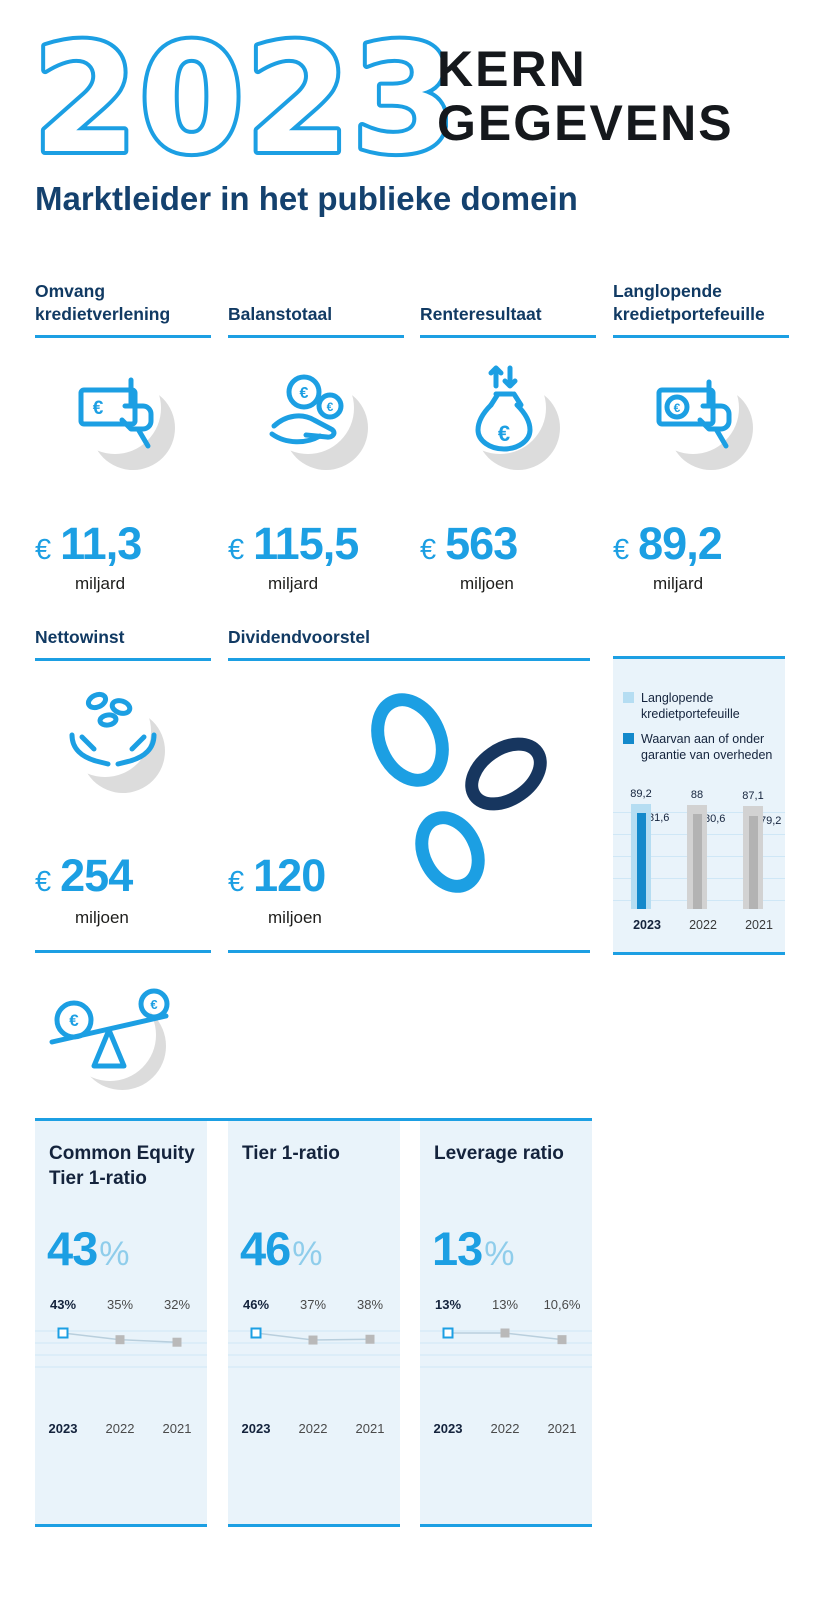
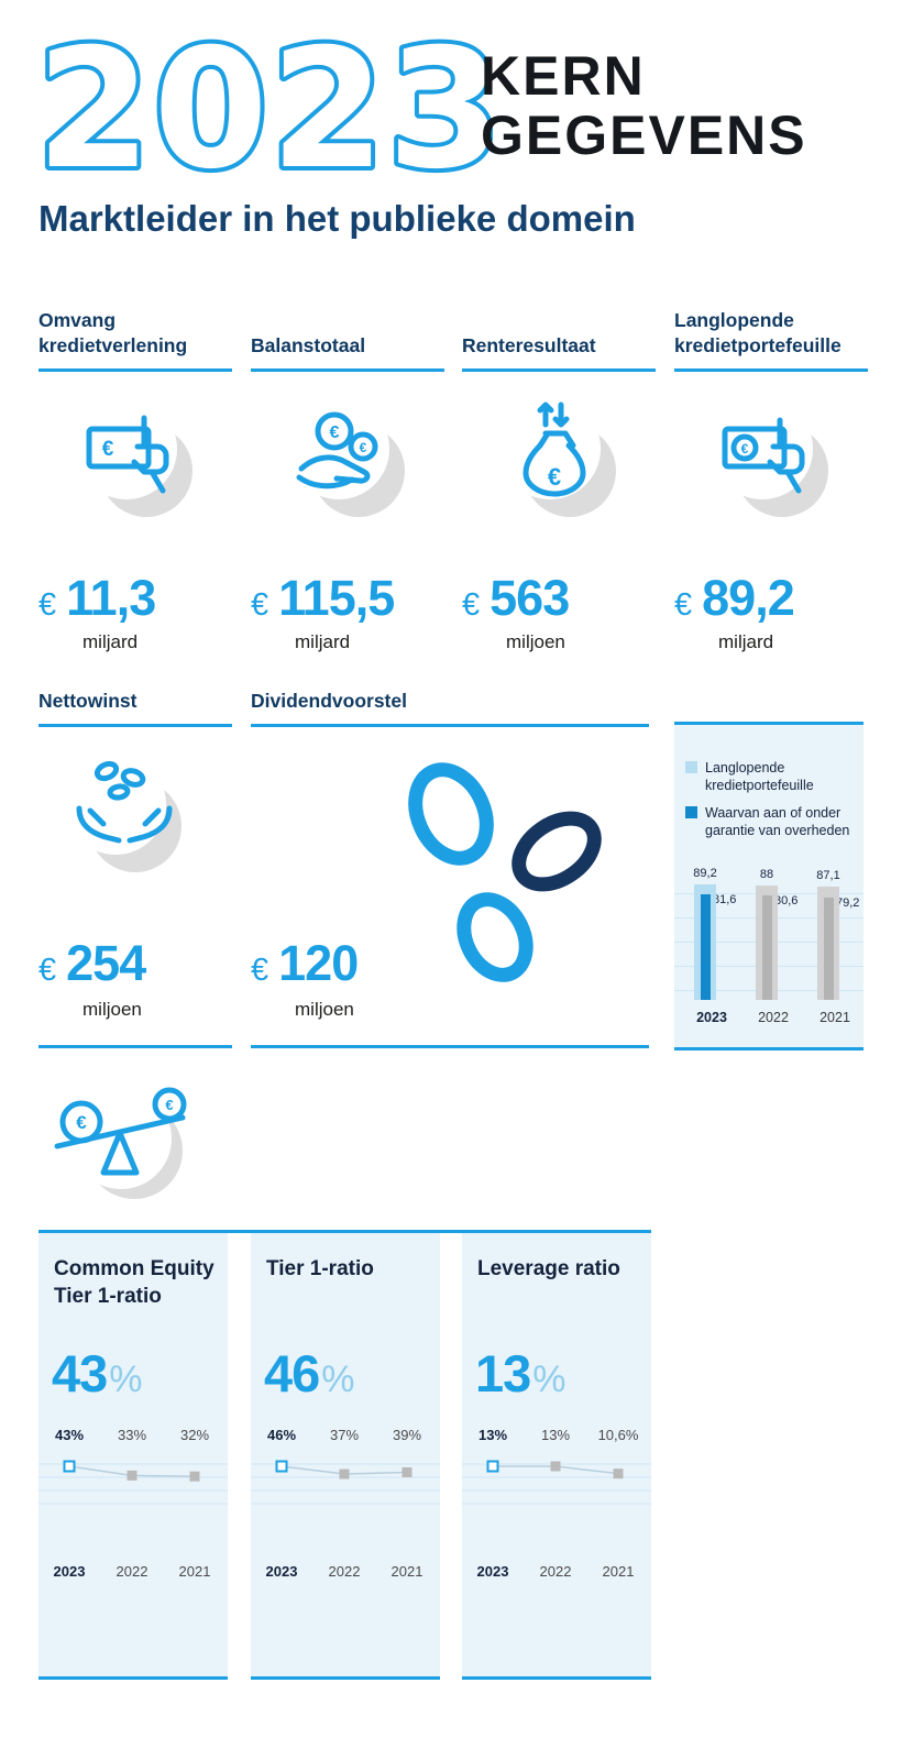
Common Equity Tier 1-ratio/2022: 35% -> 33%
Tier 1-ratio/2021: 38% -> 39%
